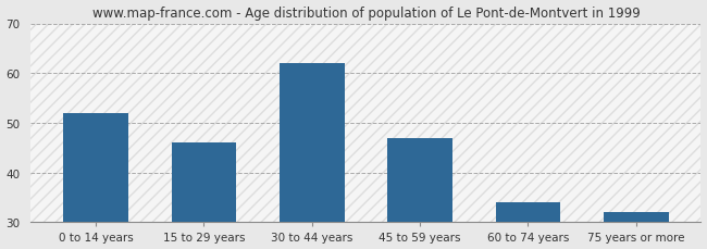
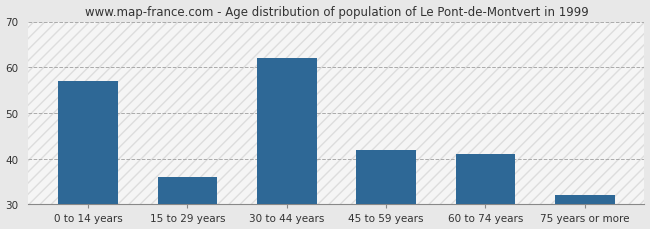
0 to 14 years: 52 -> 57
15 to 29 years: 46 -> 36
45 to 59 years: 47 -> 42
60 to 74 years: 34 -> 41
